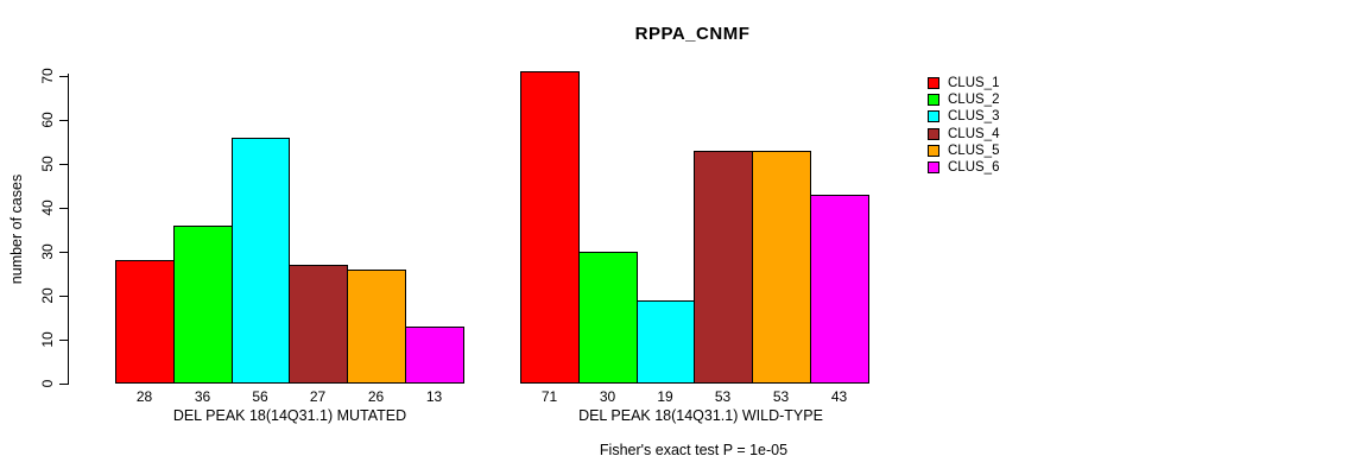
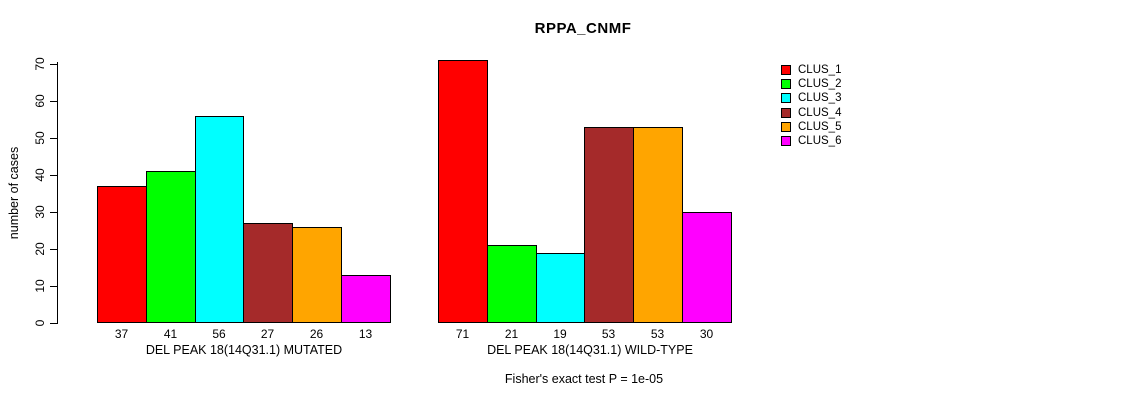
CLUS_1/DEL PEAK 18(14Q31.1) MUTATED: 28 -> 37
CLUS_2/DEL PEAK 18(14Q31.1) MUTATED: 36 -> 41
CLUS_2/DEL PEAK 18(14Q31.1) WILD-TYPE: 30 -> 21
CLUS_6/DEL PEAK 18(14Q31.1) WILD-TYPE: 43 -> 30
